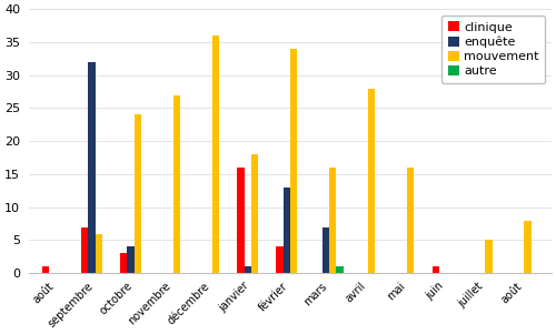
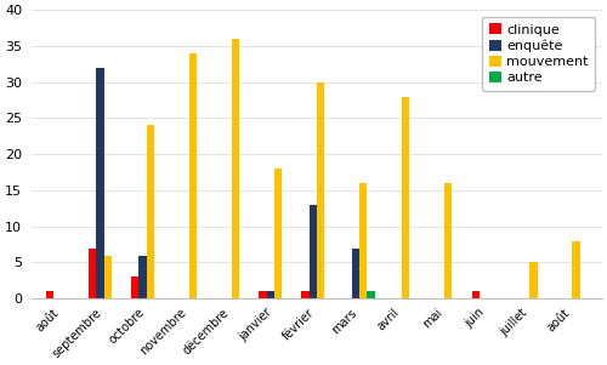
enquête/octobre: 4 -> 6
mouvement/novembre: 27 -> 34
clinique/janvier: 16 -> 1
clinique/février: 4 -> 1
mouvement/février: 34 -> 30
